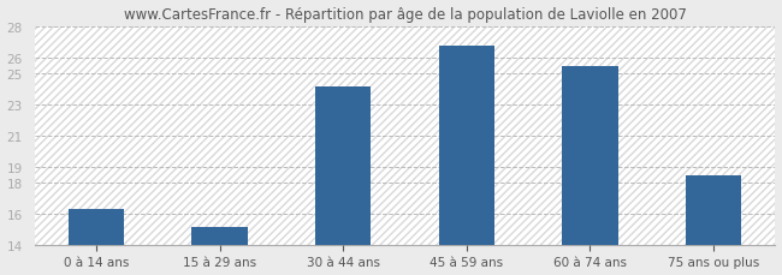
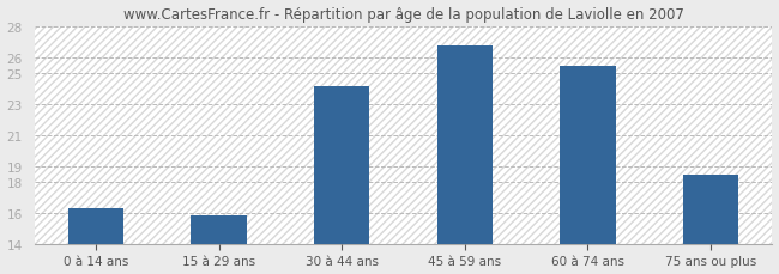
15 à 29 ans: 15.1 -> 15.8
